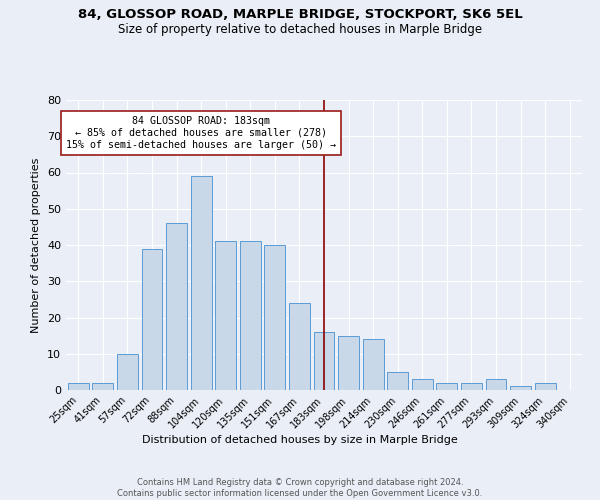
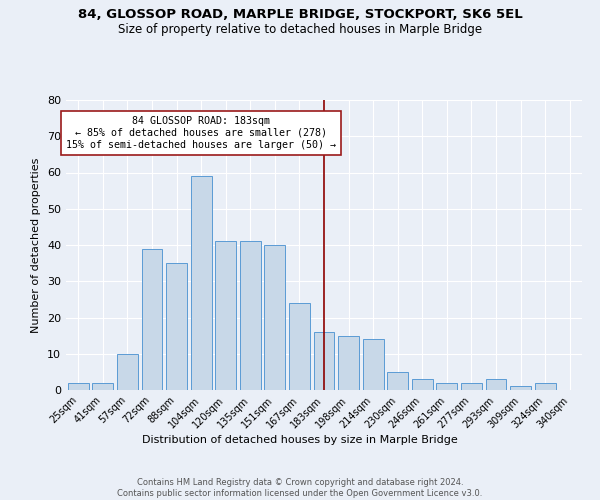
88sqm: 46 -> 35
